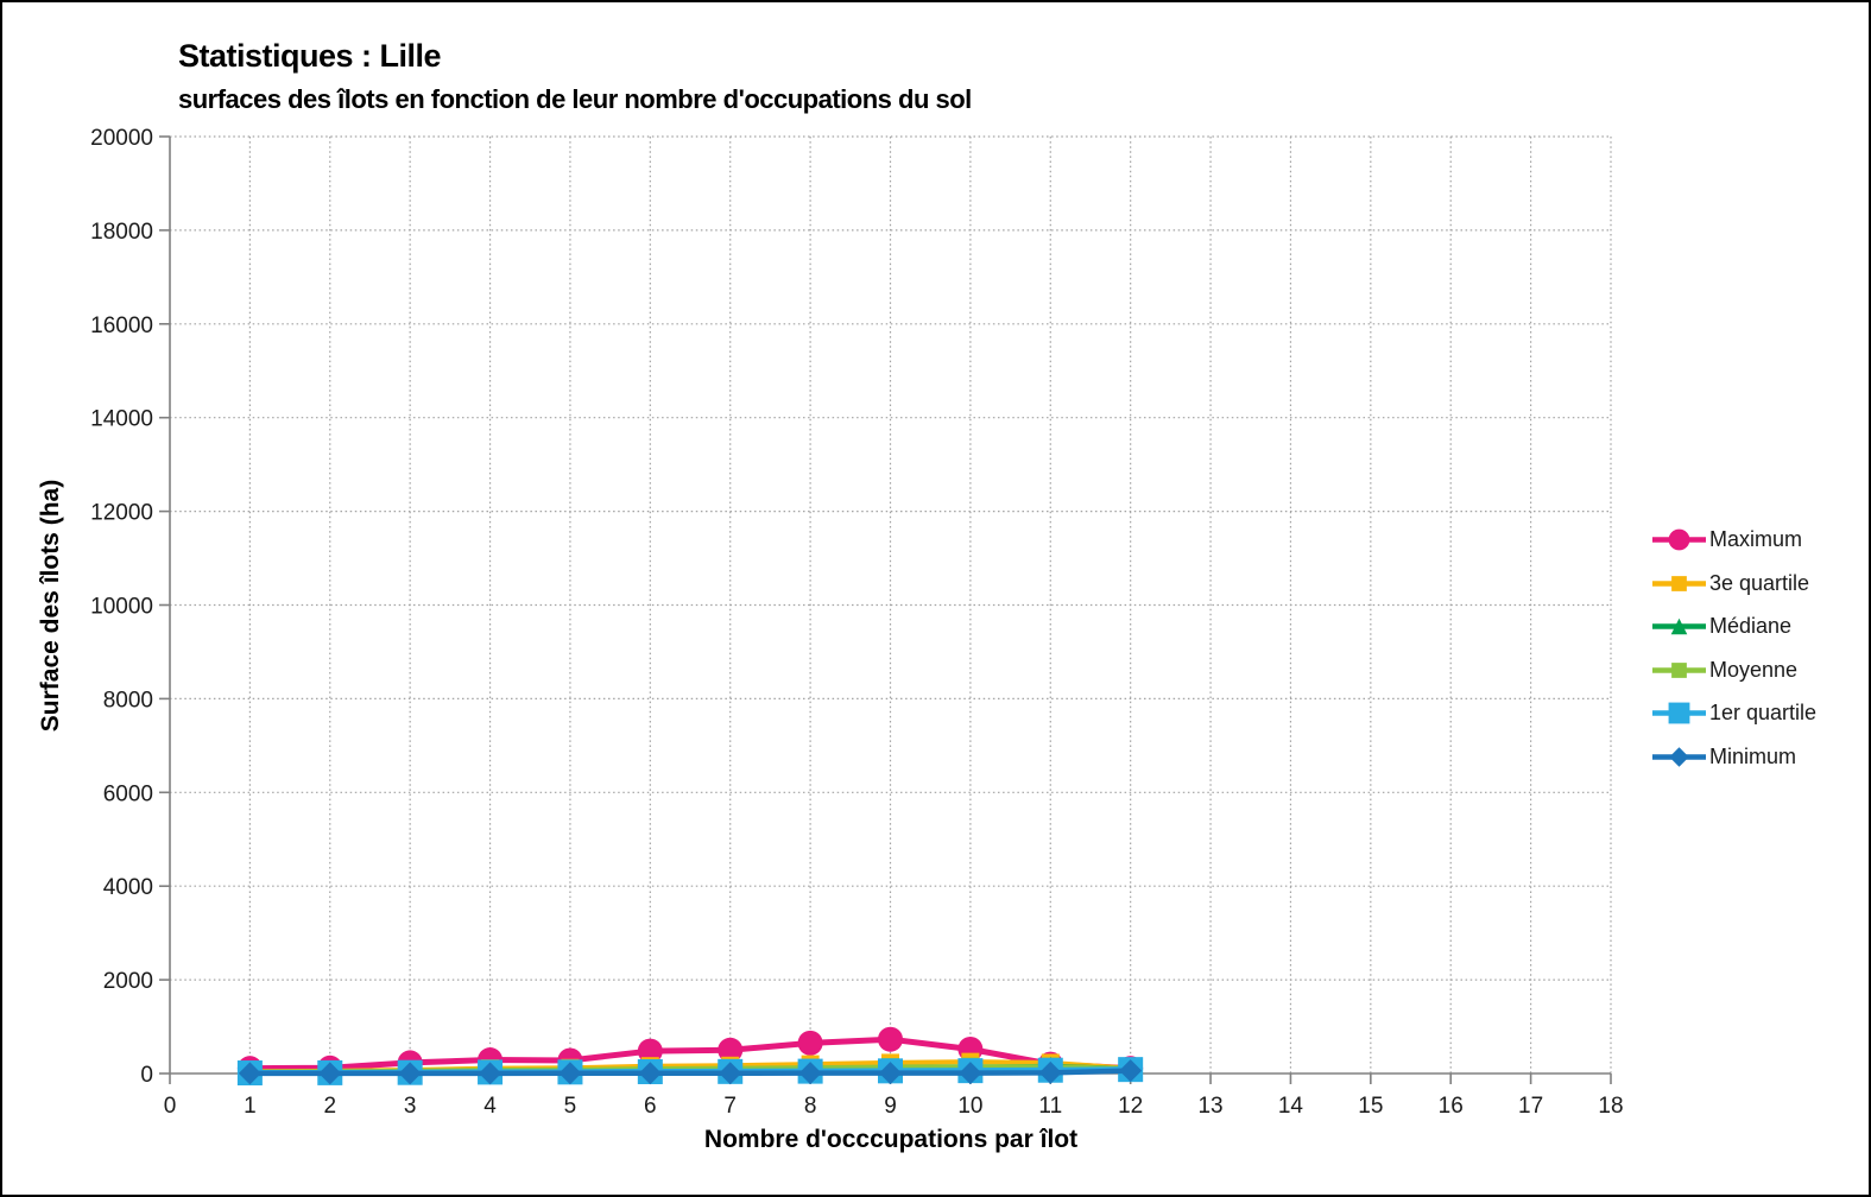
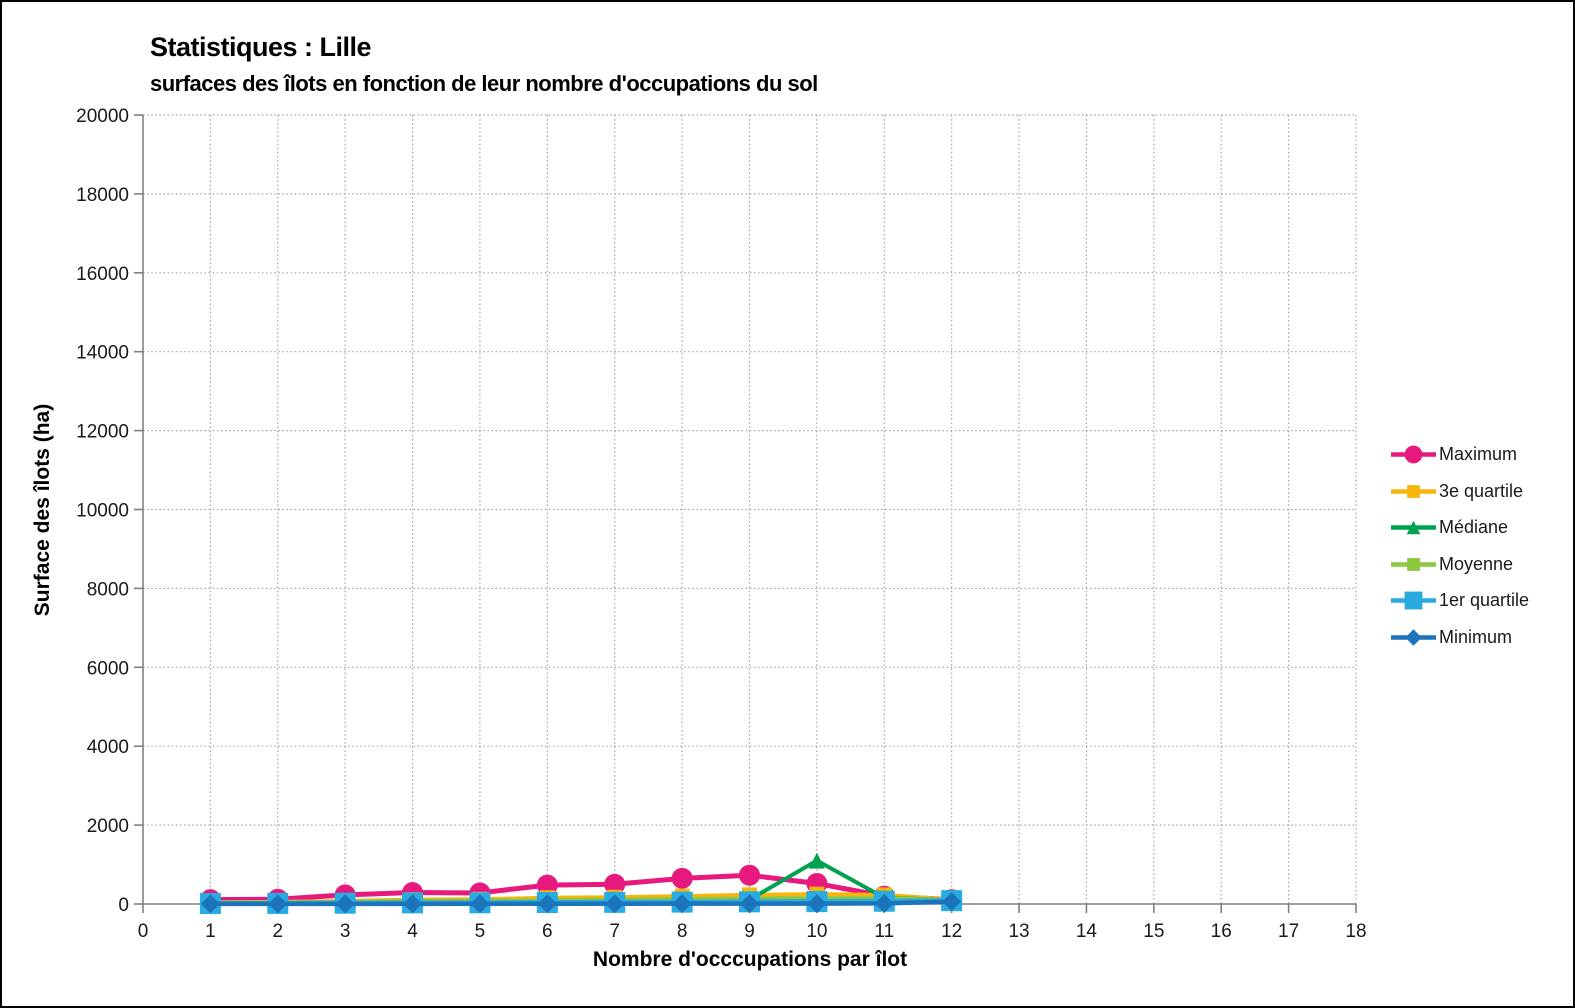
Médiane/10: 100 -> 1100
